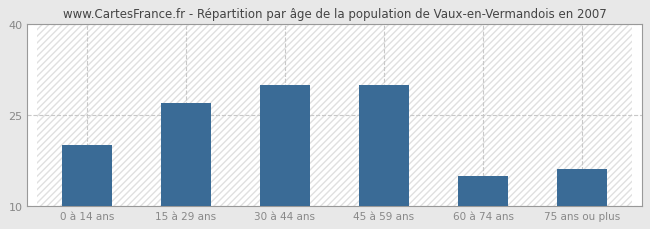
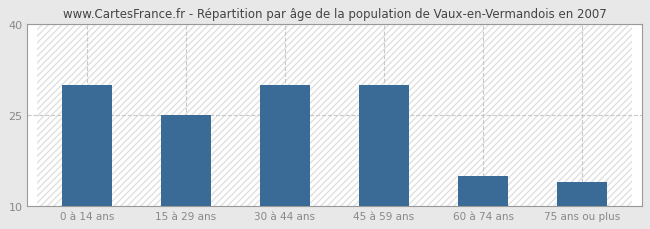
0 à 14 ans: 20 -> 30
15 à 29 ans: 27 -> 25
75 ans ou plus: 16 -> 14
